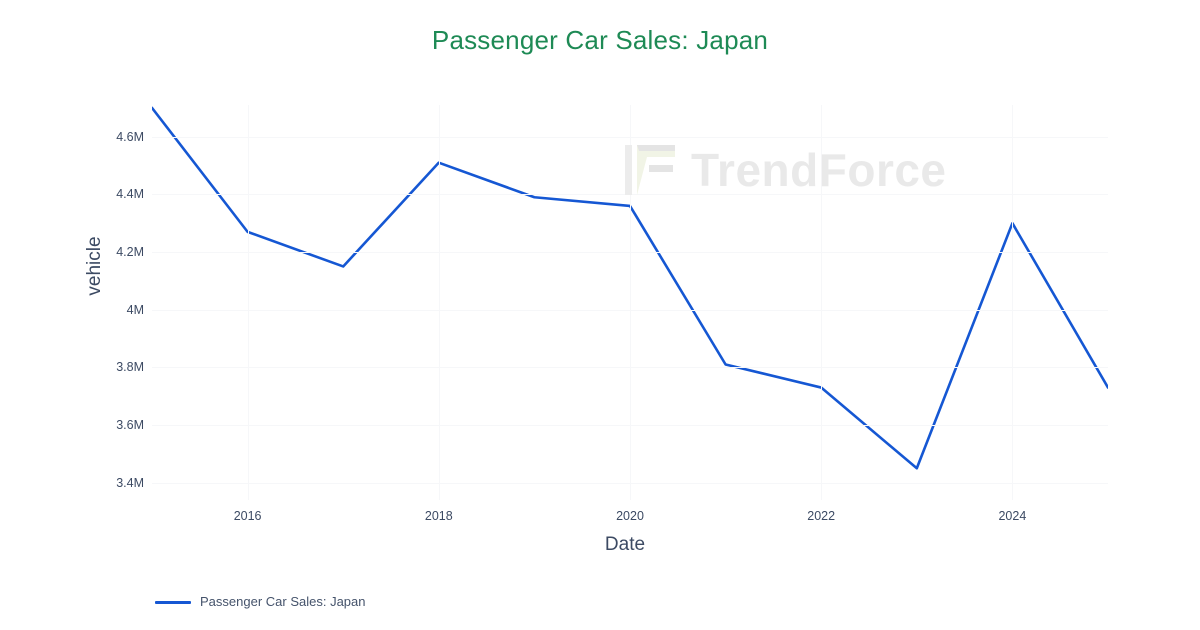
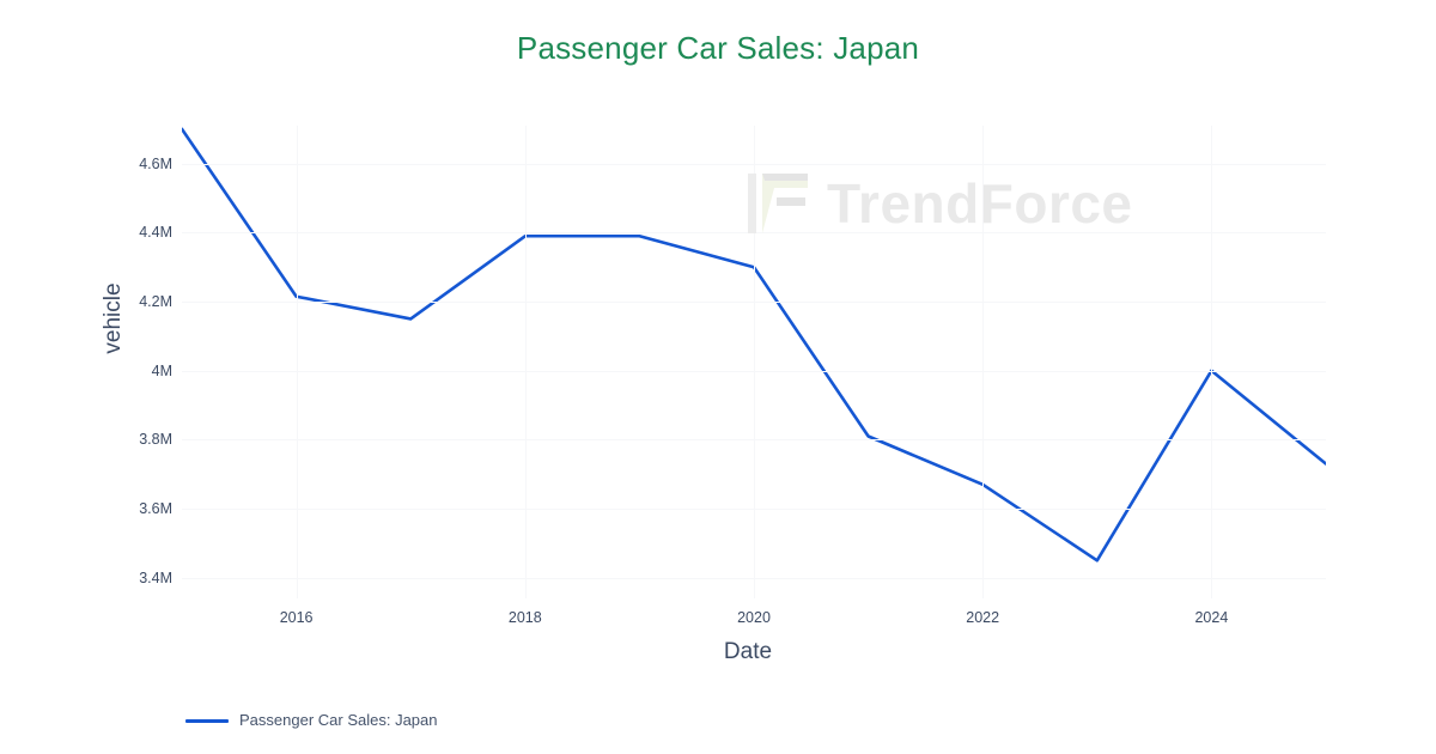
2016: 4.27M -> 4.22M
2018: 4.51M -> 4.39M
2020: 4.36M -> 4.30M
2022: 3.73M -> 3.67M
2024: 4.30M -> 4.00M
